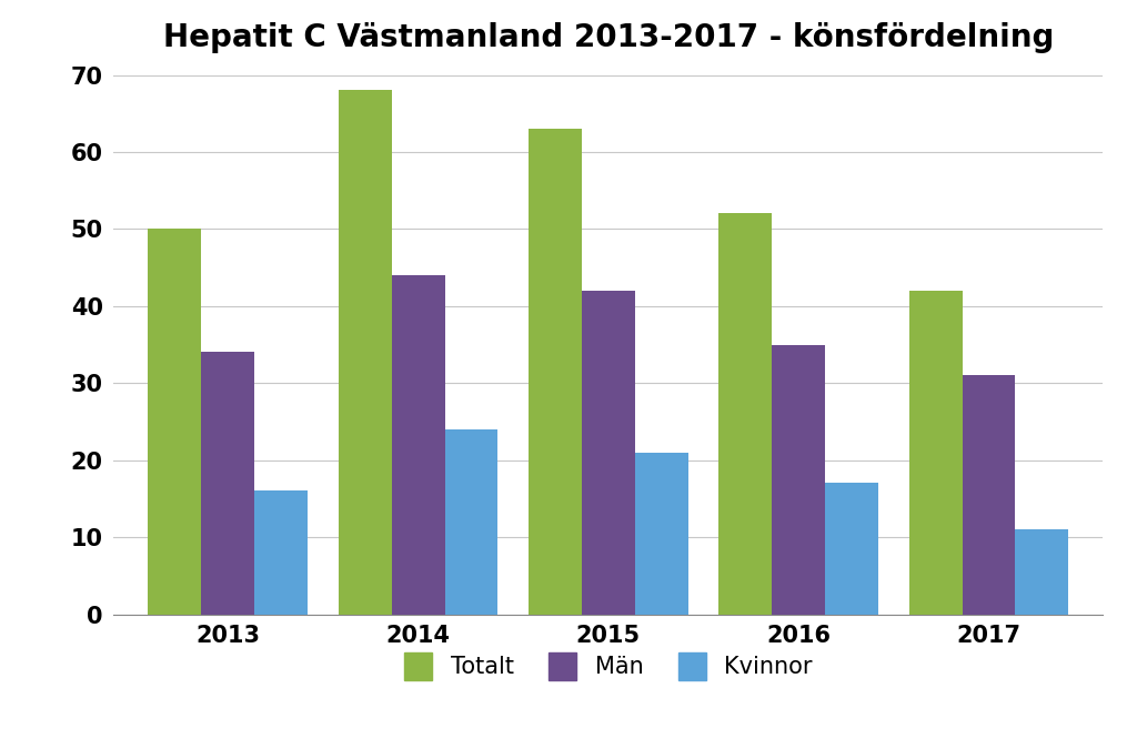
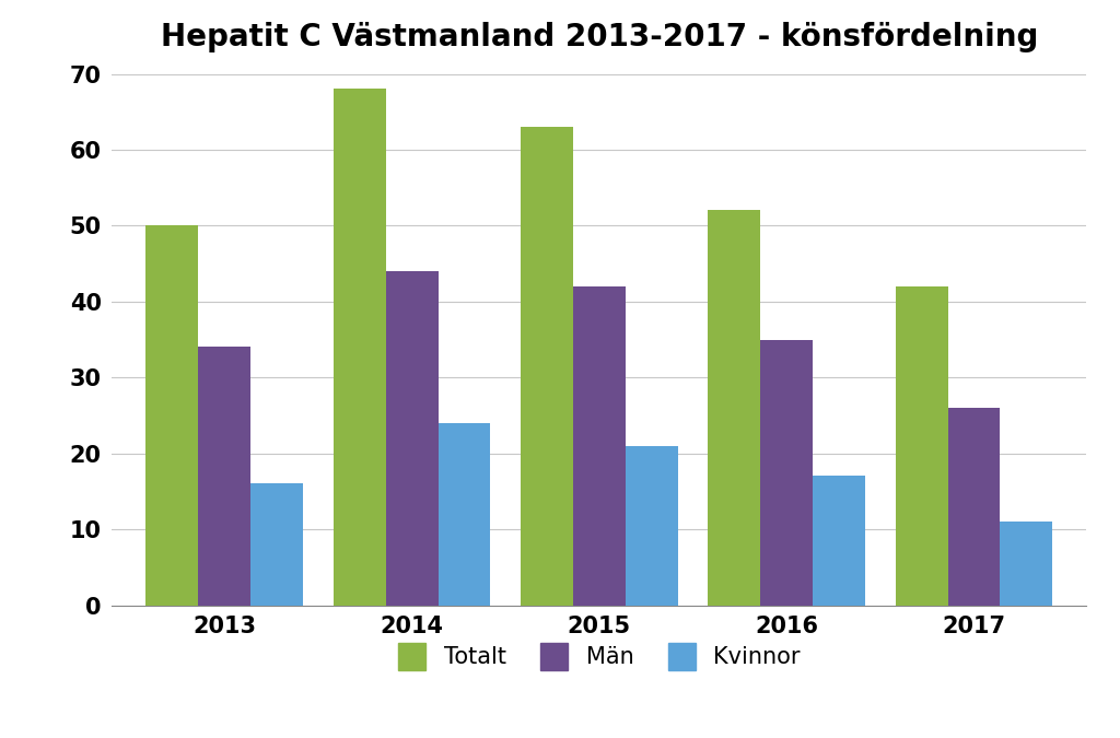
Män/2017: 31 -> 26
